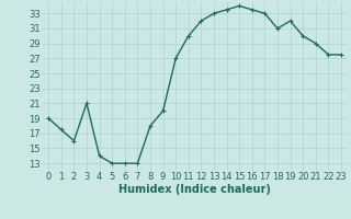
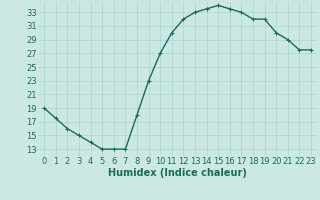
3: 21.0 -> 15.0
9: 20.0 -> 23.0
18: 31.0 -> 32.0
